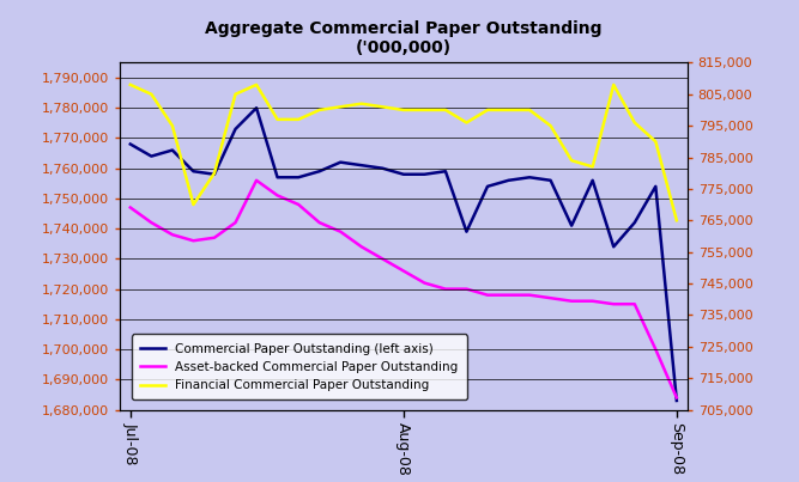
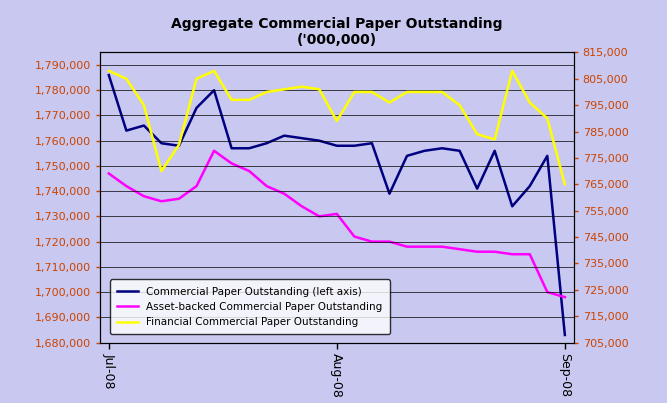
Commercial Paper Outstanding (left axis)/Jul-08: 1,768,000 -> 1,786,000
Asset-backed Commercial Paper Outstanding/Aug-08: 1,726,000 -> 1,731,000
Financial Commercial Paper Outstanding/Aug-08: 800,000 -> 789,000
Asset-backed Commercial Paper Outstanding/Sep-08: 1,684,000 -> 1,698,000
